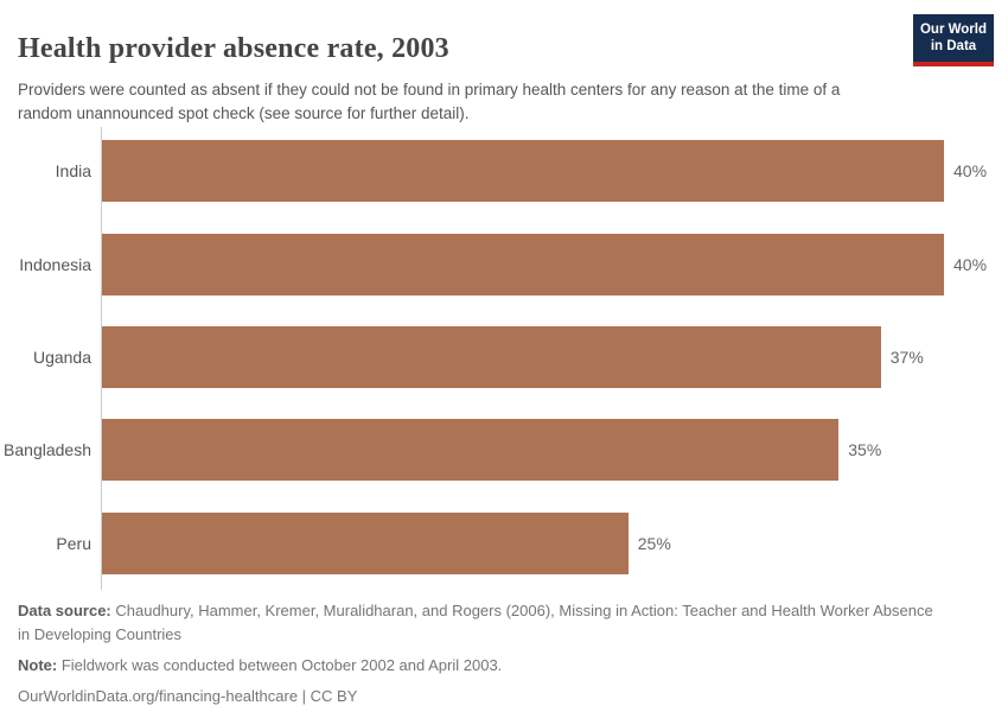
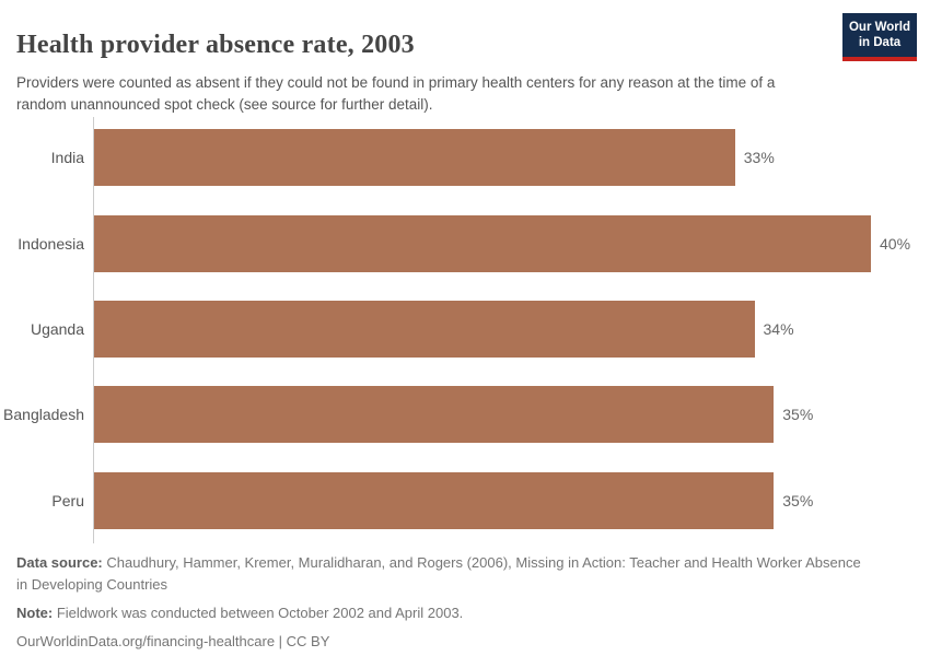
India: 40% -> 33%
Uganda: 37% -> 34%
Peru: 25% -> 35%
